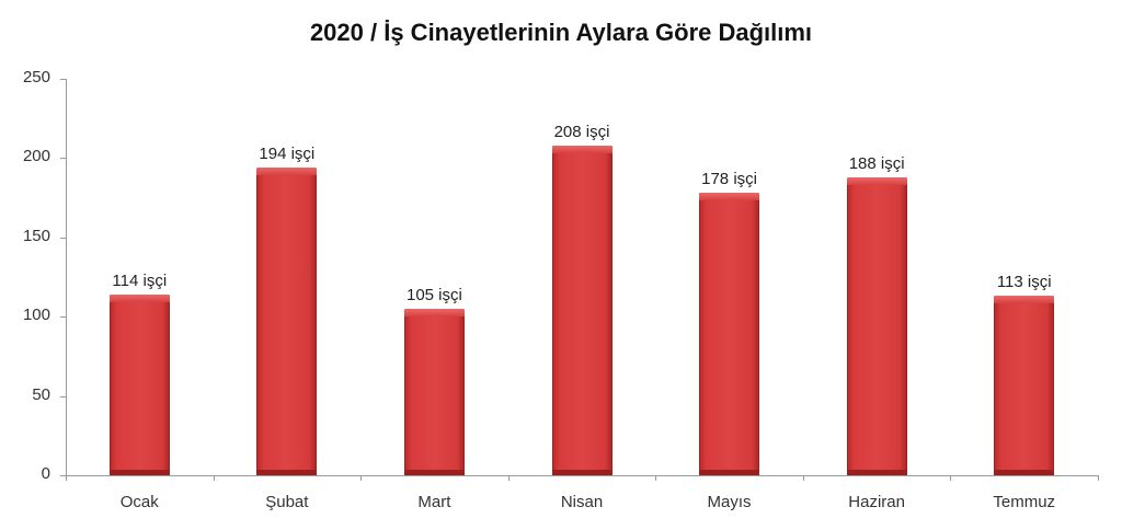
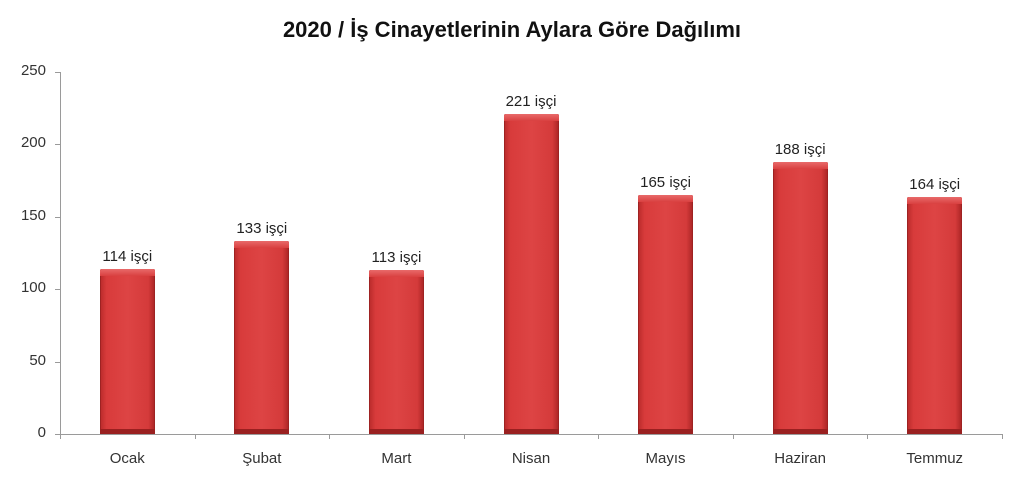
Şubat: 194 -> 133
Mart: 105 -> 113
Nisan: 208 -> 221
Mayıs: 178 -> 165
Temmuz: 113 -> 164
